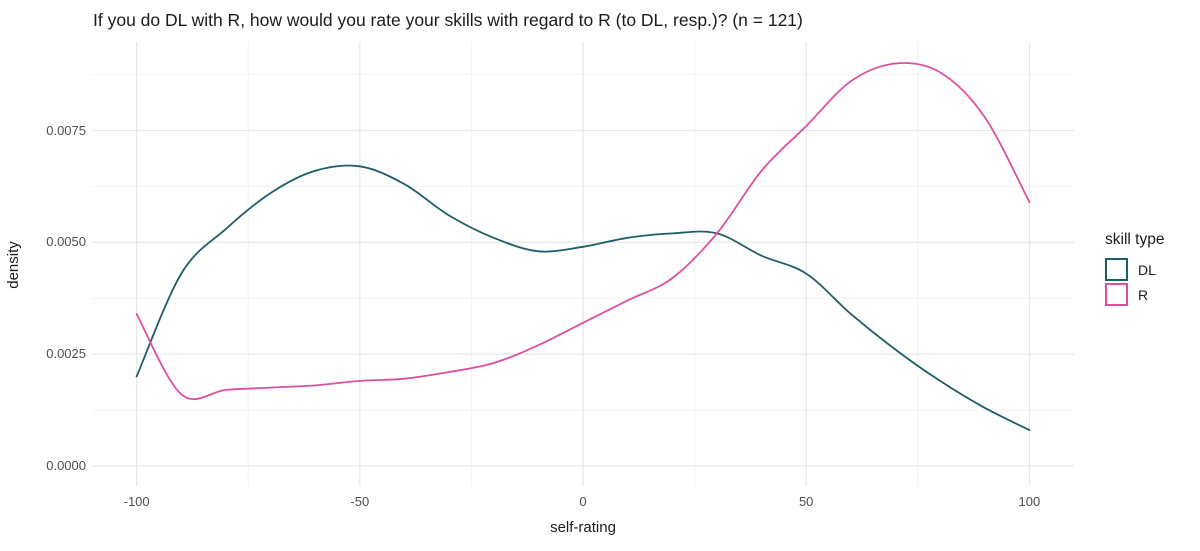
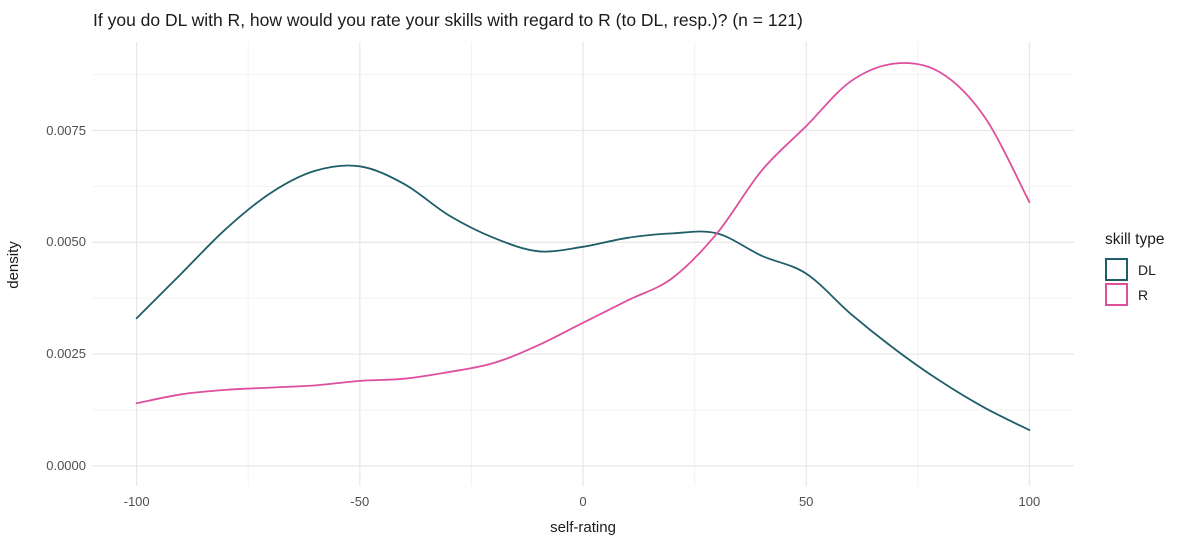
DL/-100: 0.0020 -> 0.0033
R/-100: 0.0034 -> 0.0014
